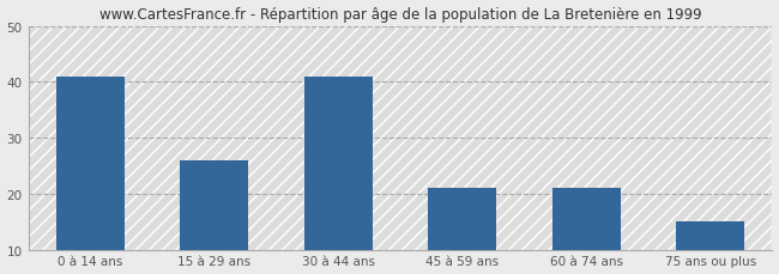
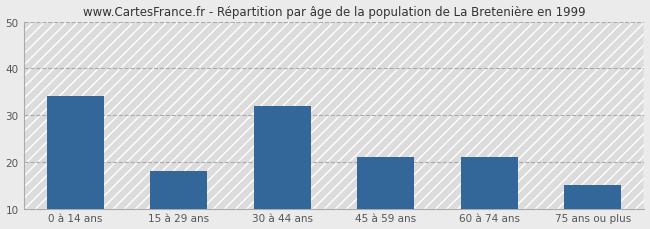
0 à 14 ans: 41 -> 34
15 à 29 ans: 26 -> 18
30 à 44 ans: 41 -> 32
